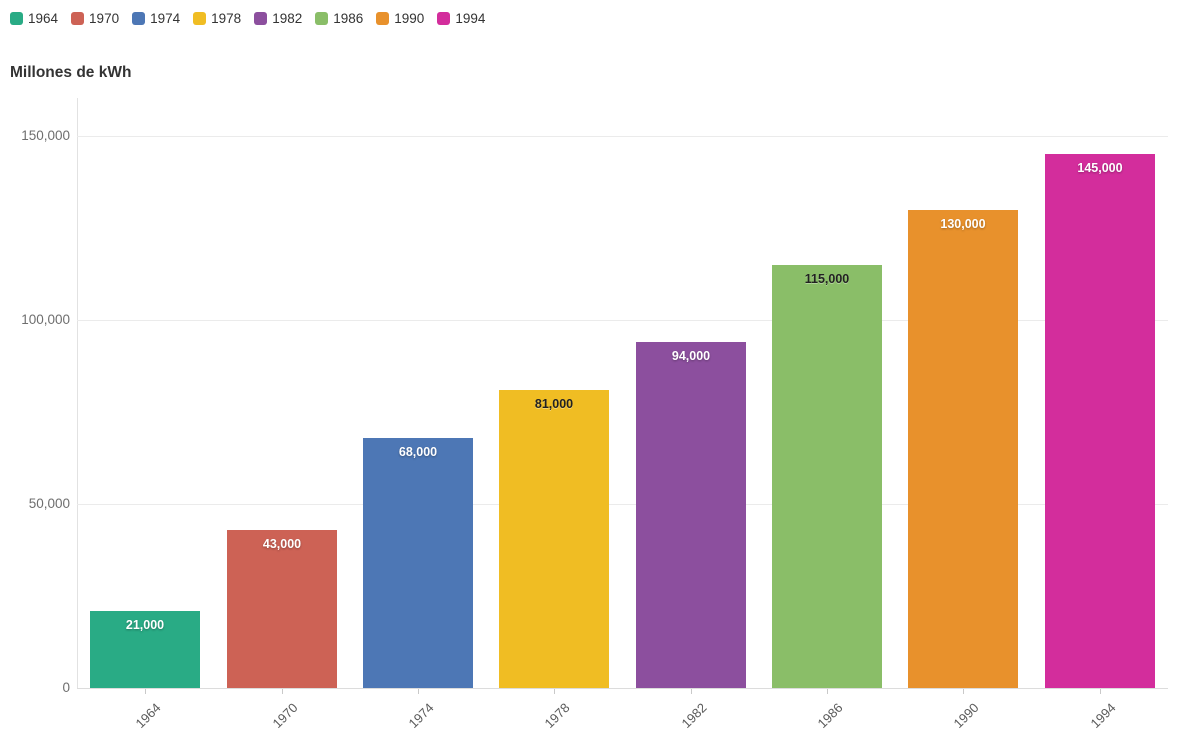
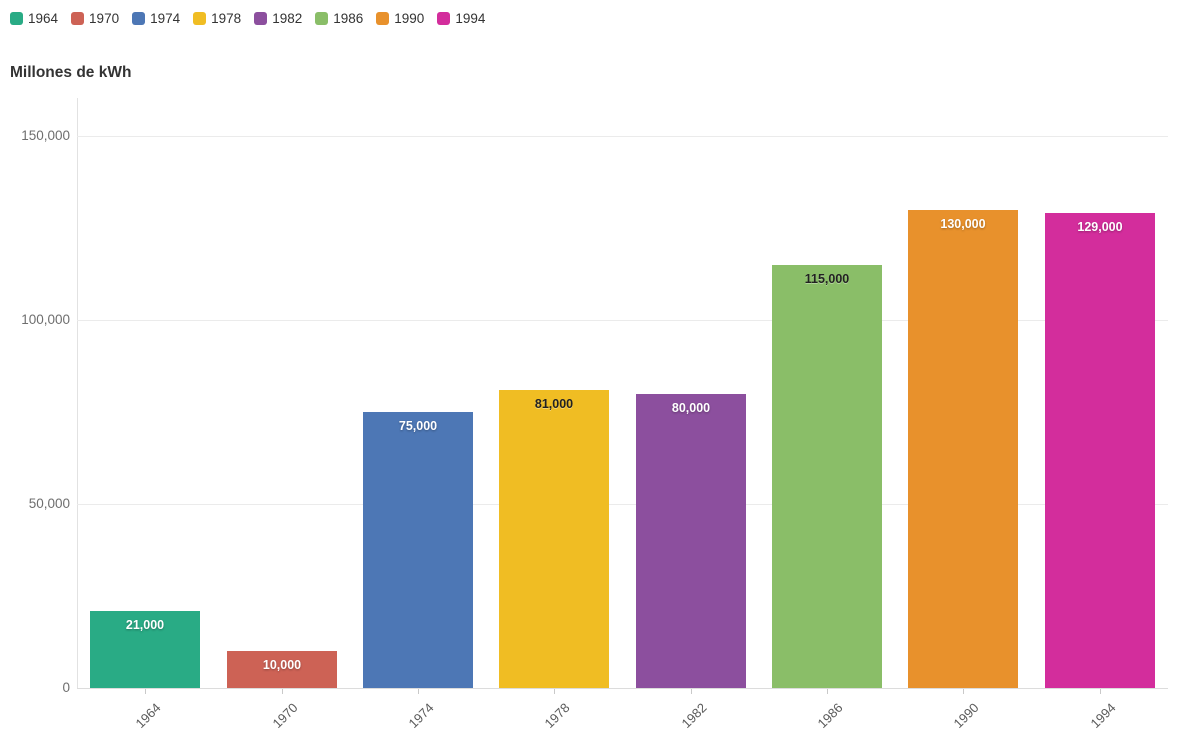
1970: 43,000 -> 10,000
1974: 68,000 -> 75,000
1982: 94,000 -> 80,000
1994: 145,000 -> 129,000
